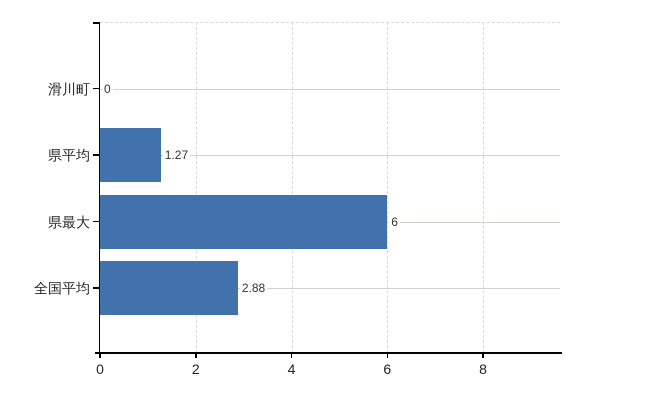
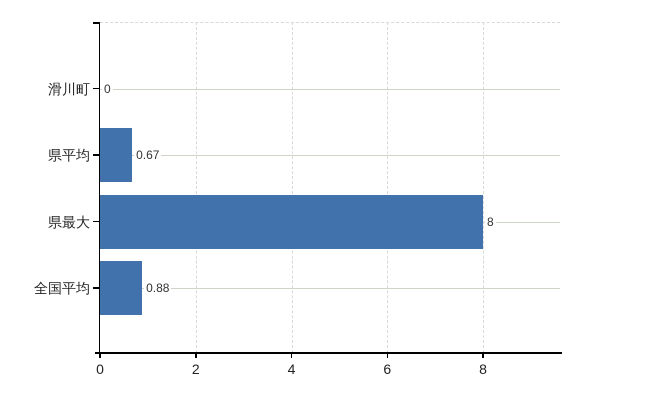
県平均: 1.27 -> 0.67
県最大: 6 -> 8
全国平均: 2.88 -> 0.88
